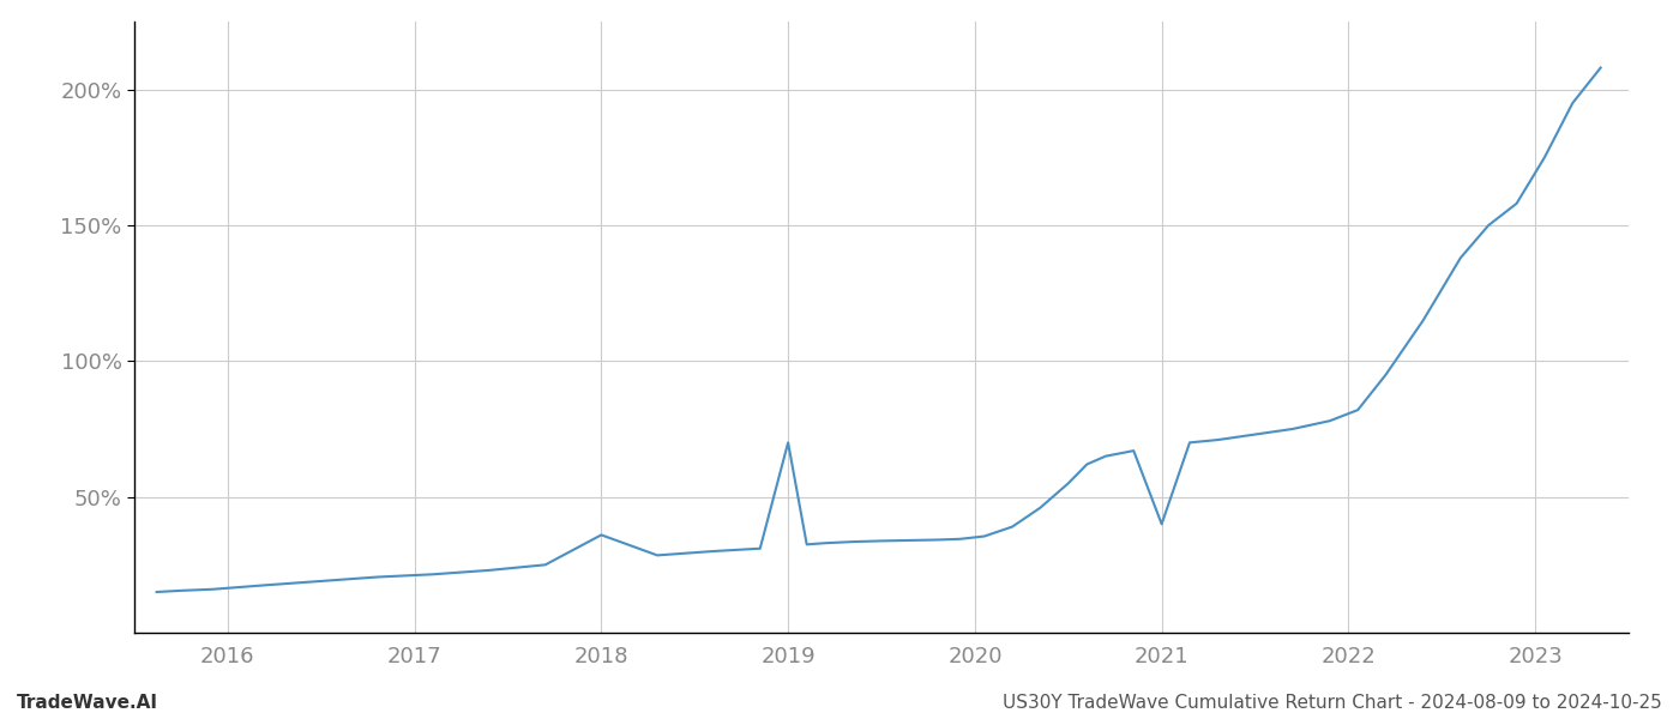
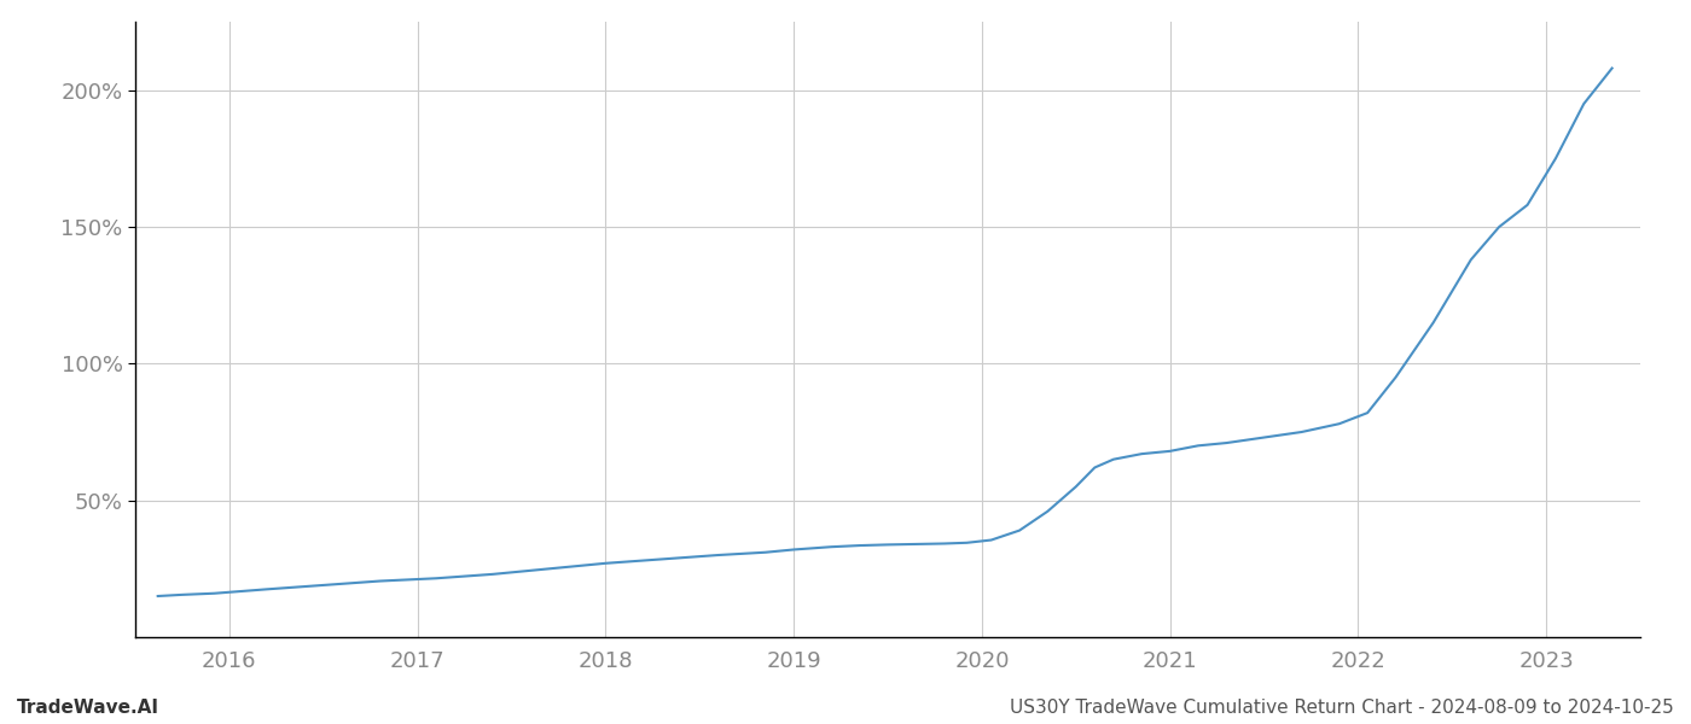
2018: 36.0% -> 27.0%
2019: 70.0% -> 32.0%
2021: 40.0% -> 68.0%
